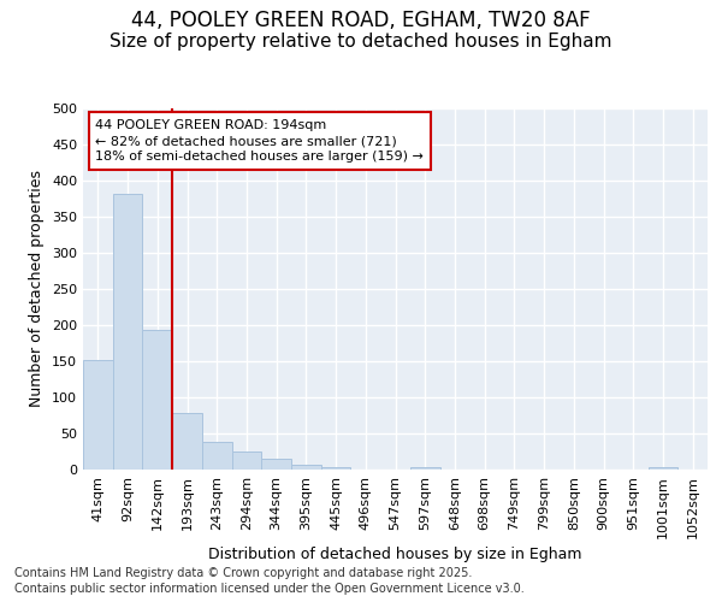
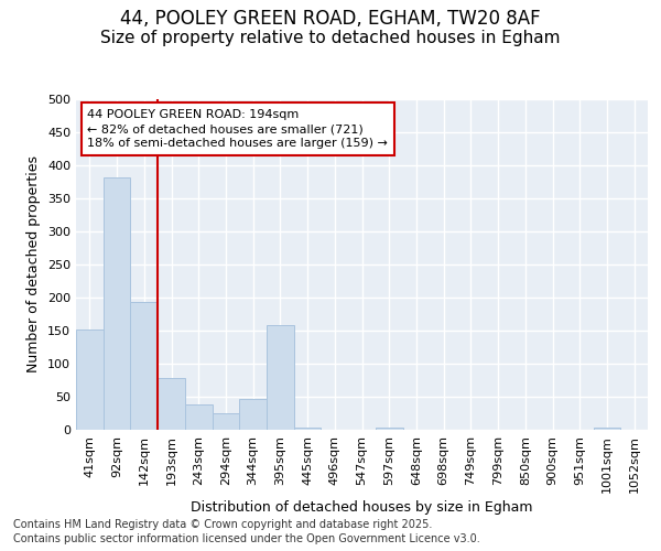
344sqm: 15 -> 46
395sqm: 6 -> 158
